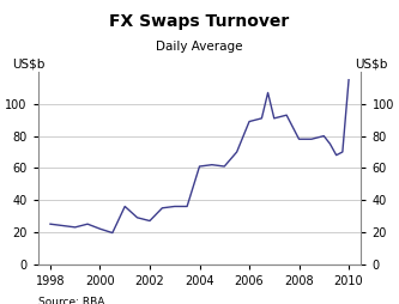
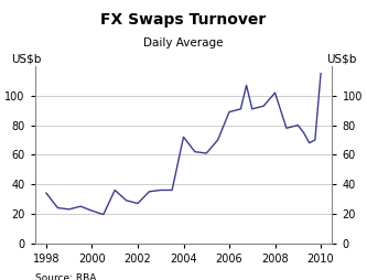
1998: 25 -> 34
2004: 61 -> 72
2008: 78 -> 102
